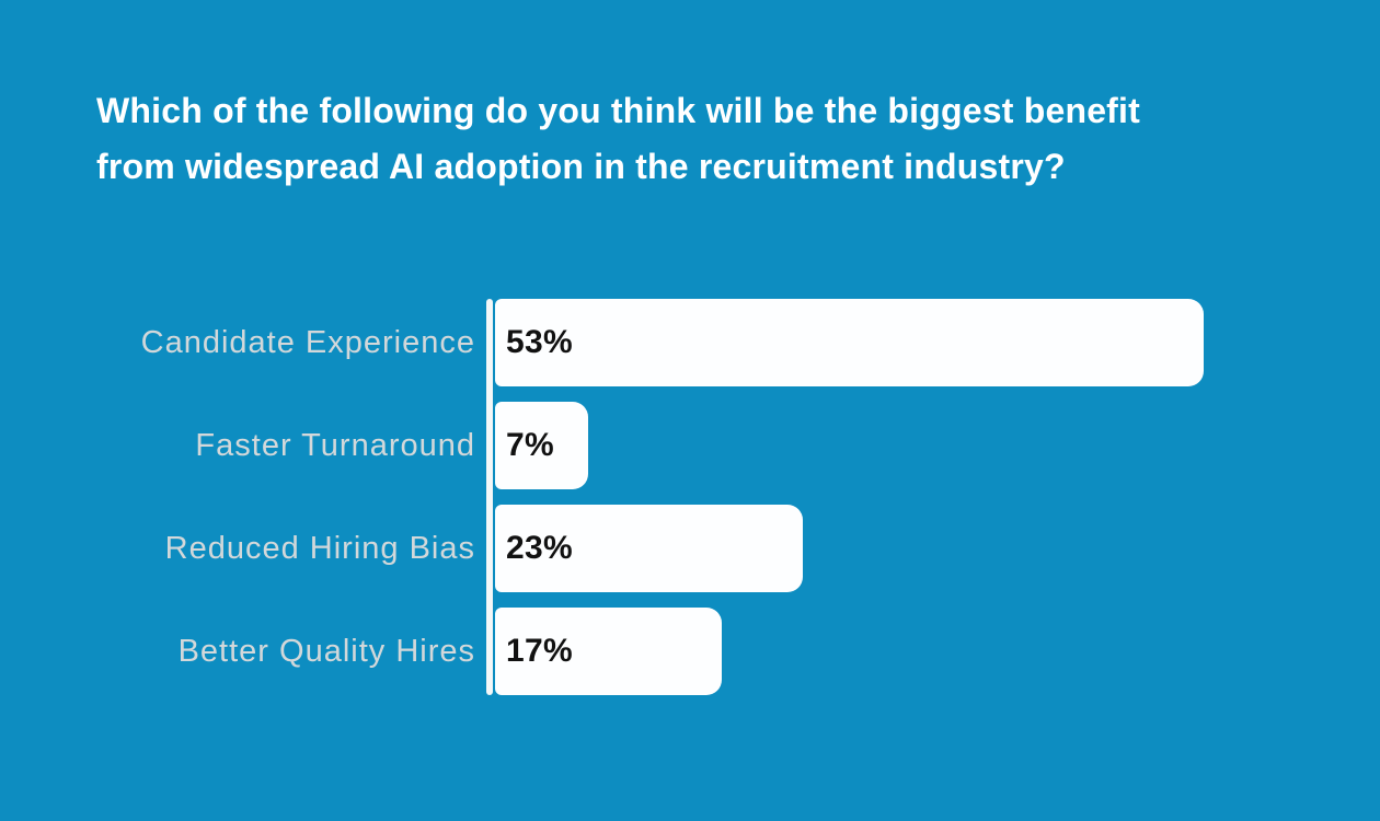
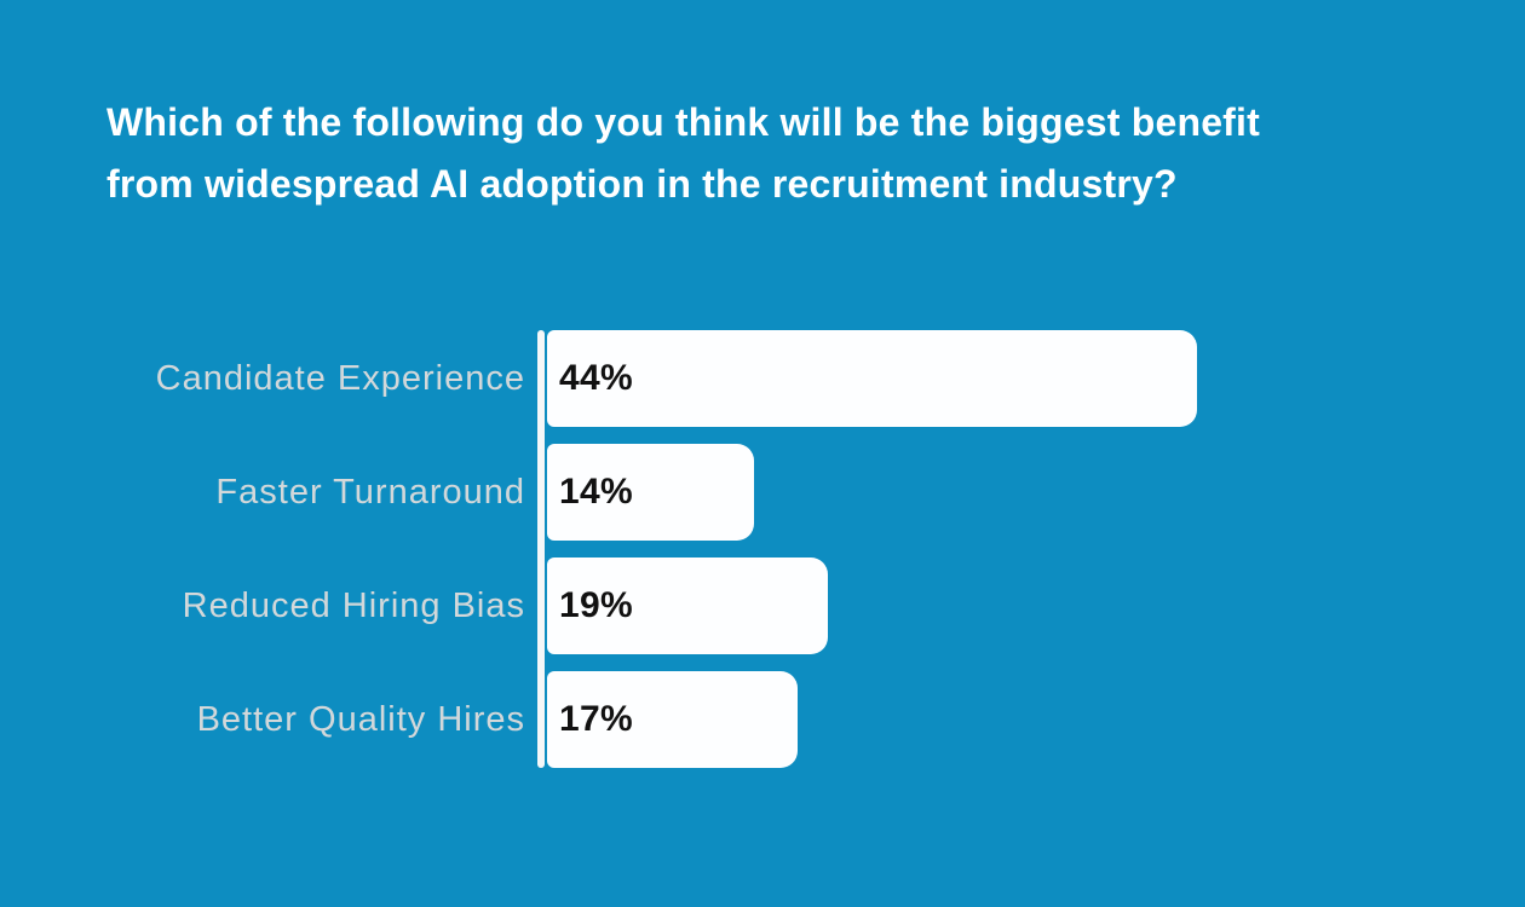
Candidate Experience: 53% -> 44%
Faster Turnaround: 7% -> 14%
Reduced Hiring Bias: 23% -> 19%
